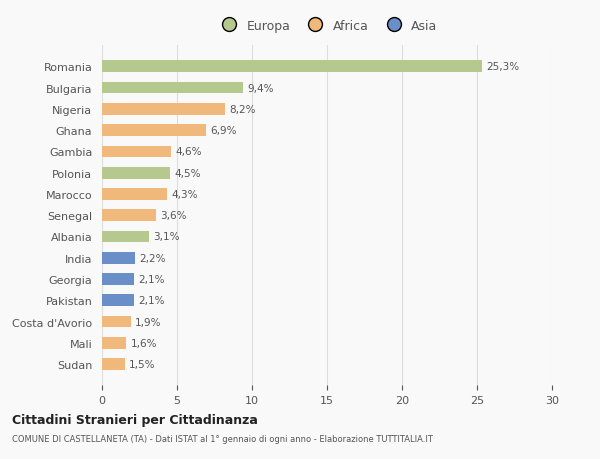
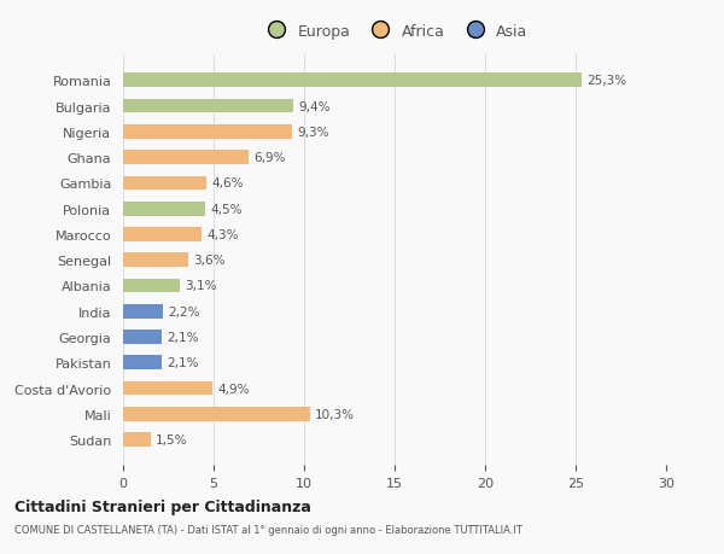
Nigeria: 8,2% -> 9,3%
Costa d'Avorio: 1,9% -> 4,9%
Mali: 1,6% -> 10,3%
